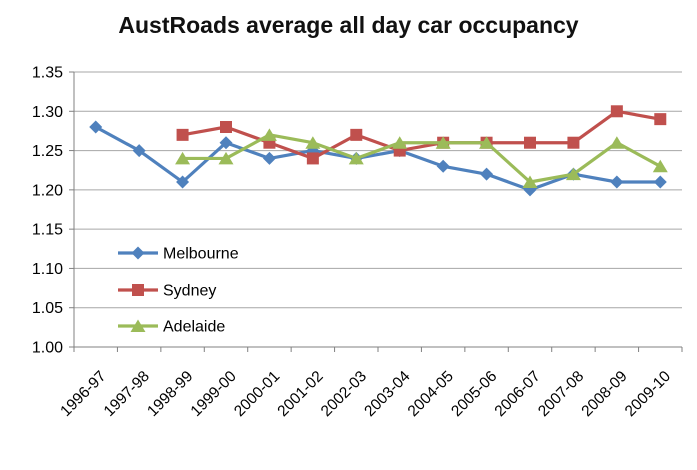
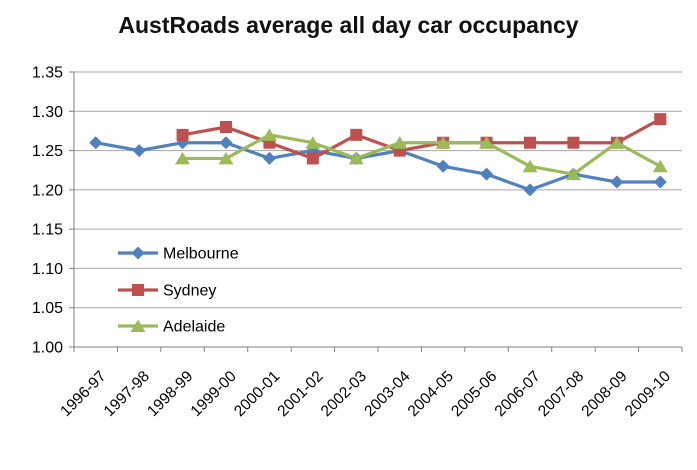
Melbourne/1996-97: 1.28 -> 1.26
Melbourne/1998-99: 1.21 -> 1.26
Adelaide/2006-07: 1.21 -> 1.23
Sydney/2008-09: 1.30 -> 1.26
